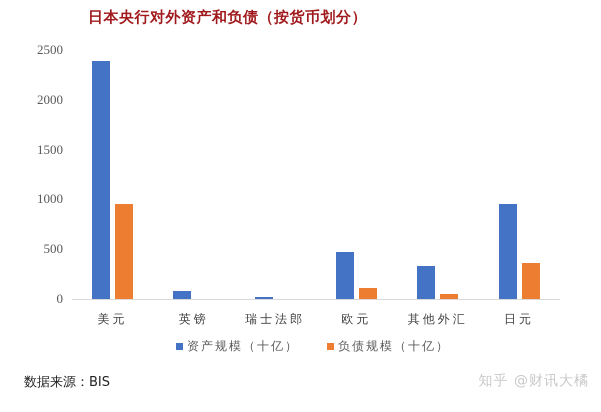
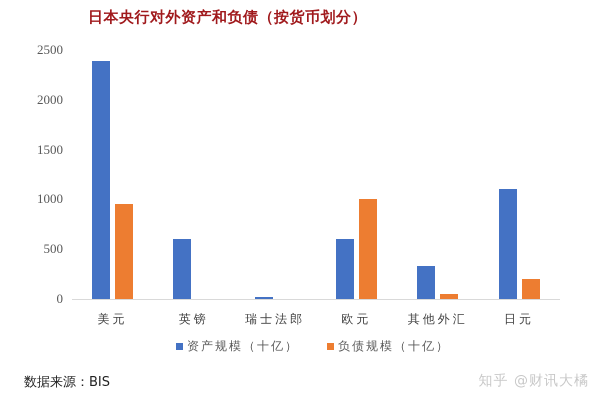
资产规模（十亿）/英镑: 100 -> 600
资产规模（十亿）/欧元: 500 -> 600
负债规模（十亿）/欧元: 100 -> 1000
资产规模（十亿）/日元: 1000 -> 1100
负债规模（十亿）/日元: 400 -> 200
